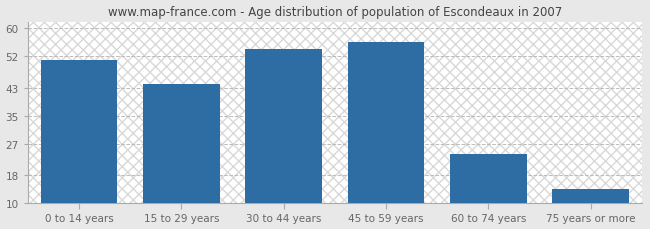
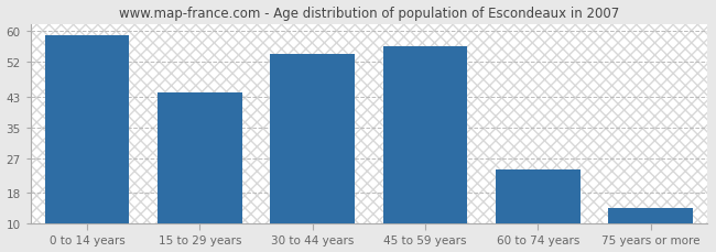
0 to 14 years: 51 -> 59
